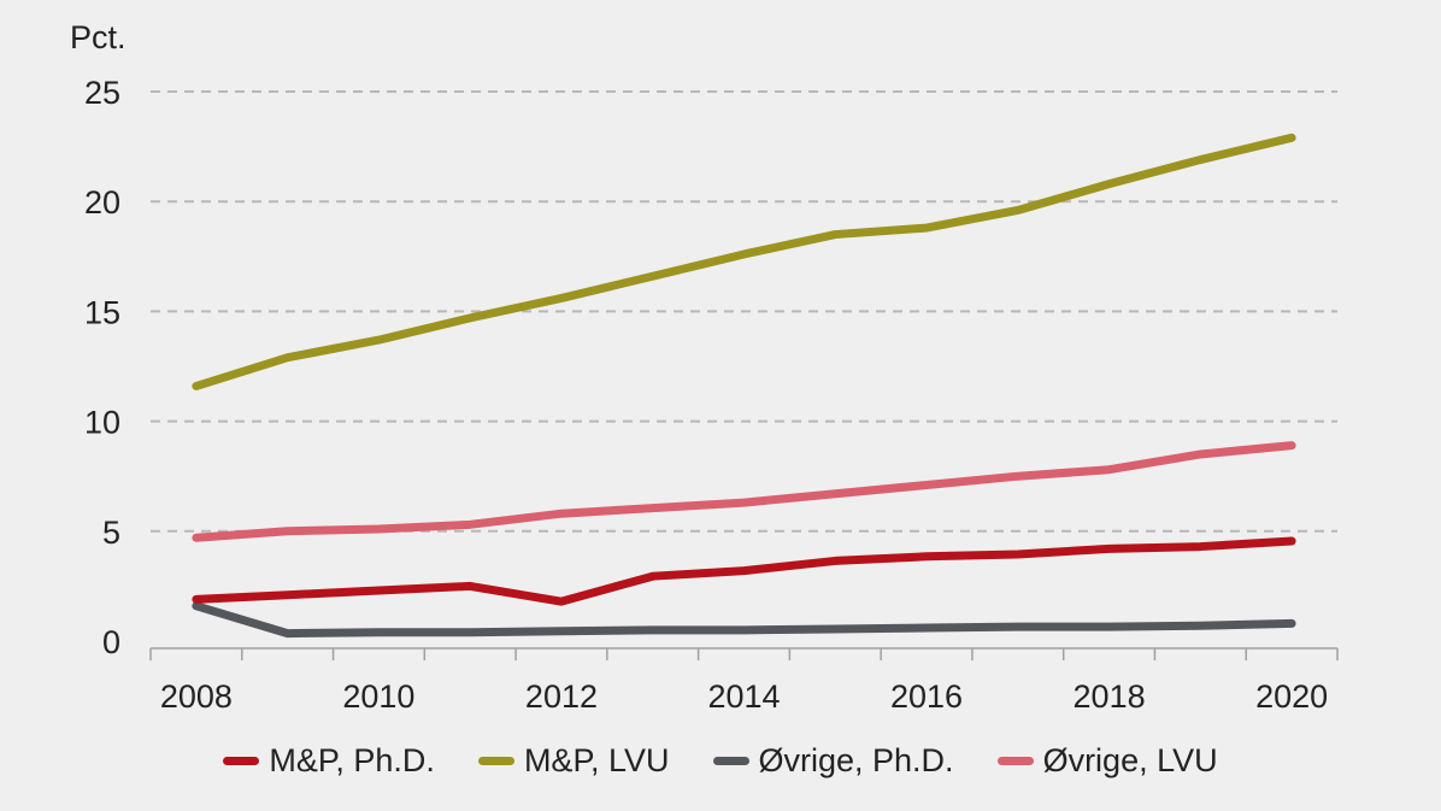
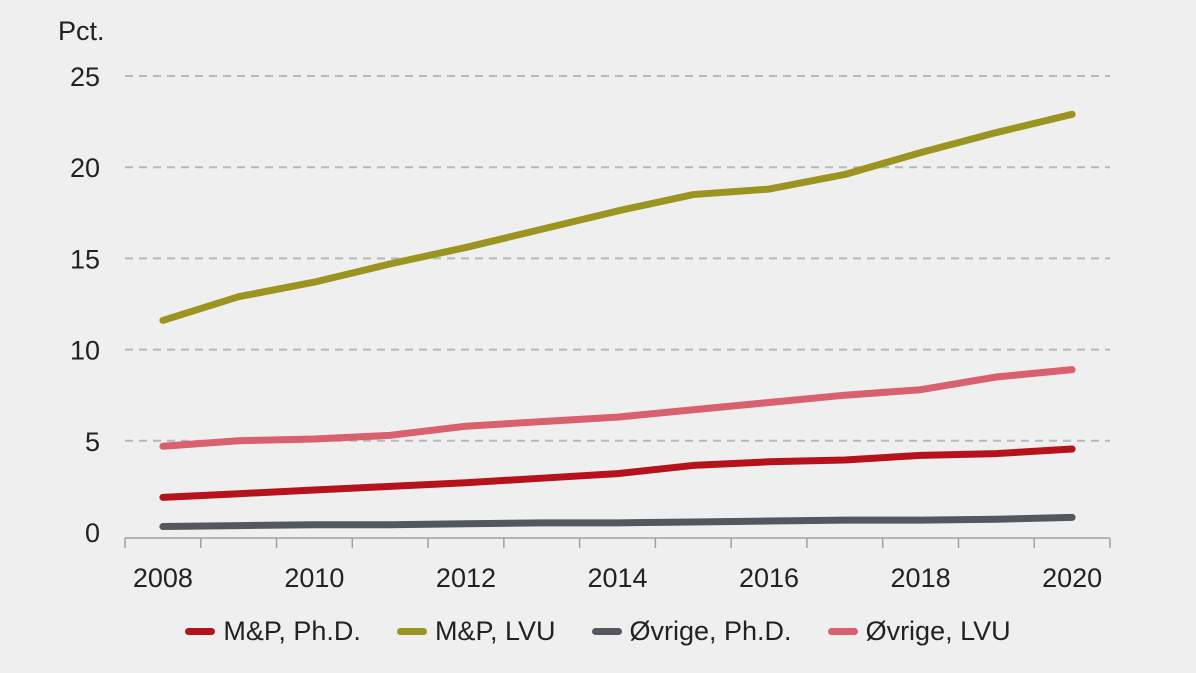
Øvrige, Ph.D./2008: 1.6 -> 0.3
M&P, Ph.D./2012: 1.8 -> 2.7
